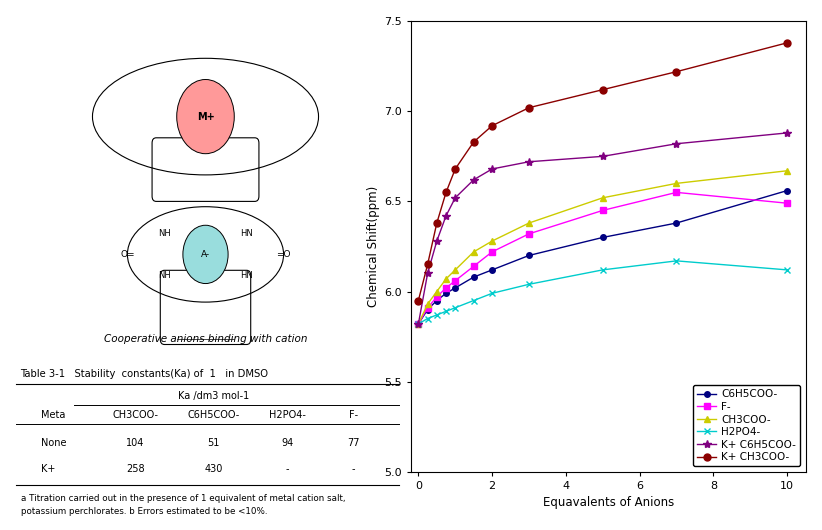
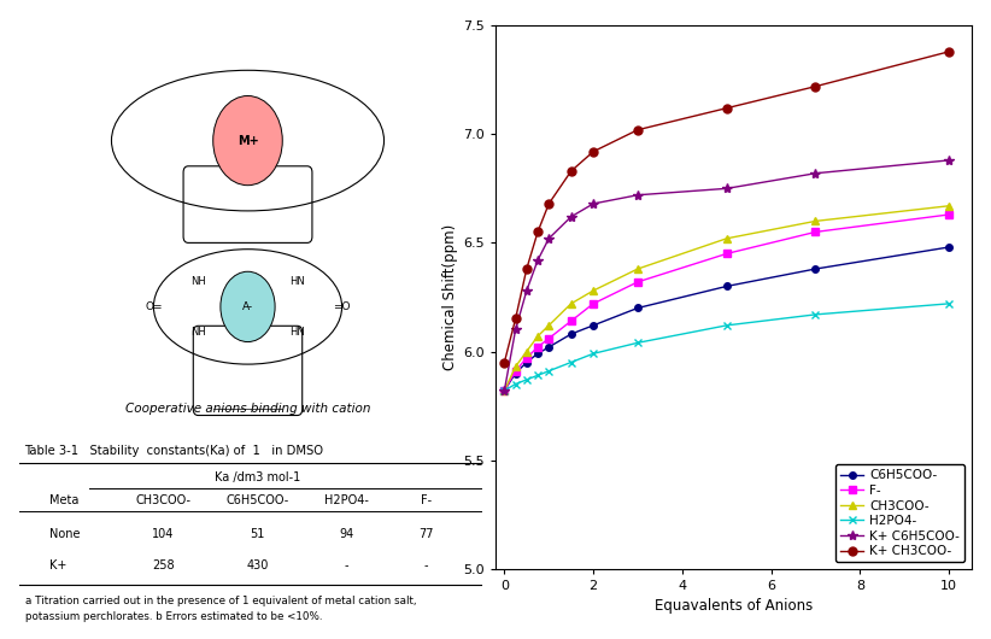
C6H5COO-/10: 6.56 -> 6.48
F-/10: 6.49 -> 6.63
H2PO4-/10: 6.12 -> 6.22
